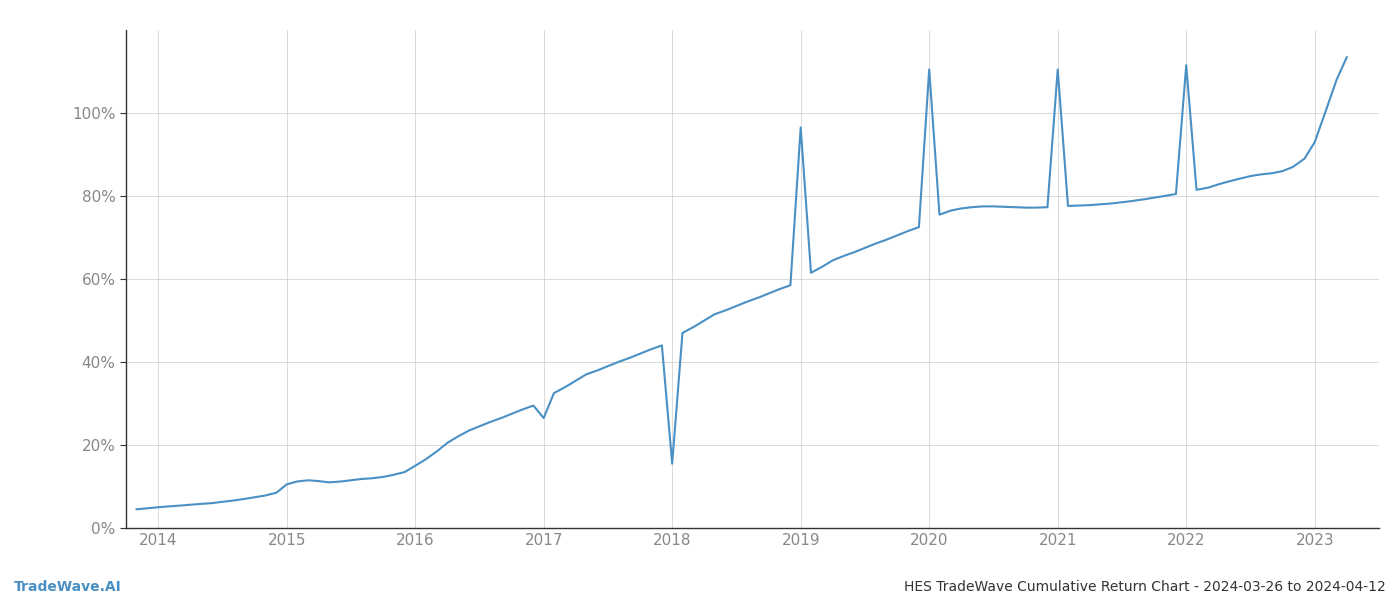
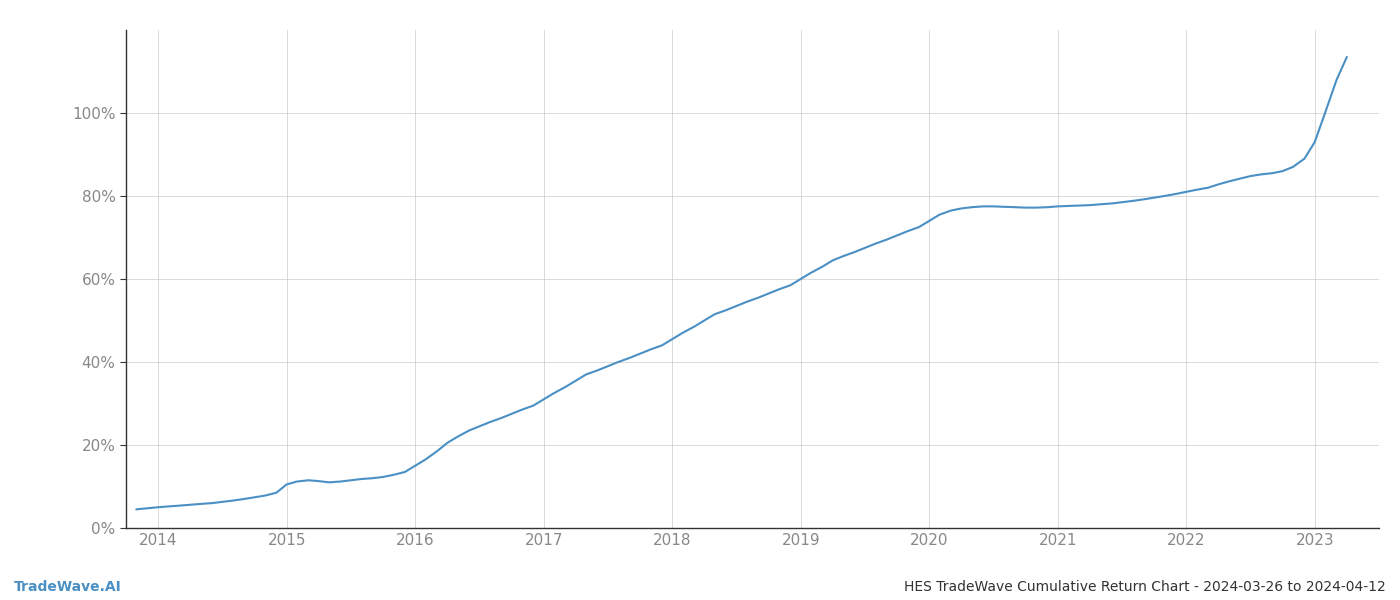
2017: 26.5% -> 31.0%
2018: 15.5% -> 45.5%
2019: 96.5% -> 60.0%
2020: 110.5% -> 74.0%
2021: 110.5% -> 77.5%
2022: 111.5% -> 81.0%
